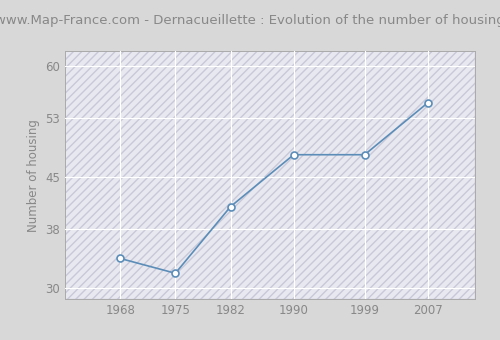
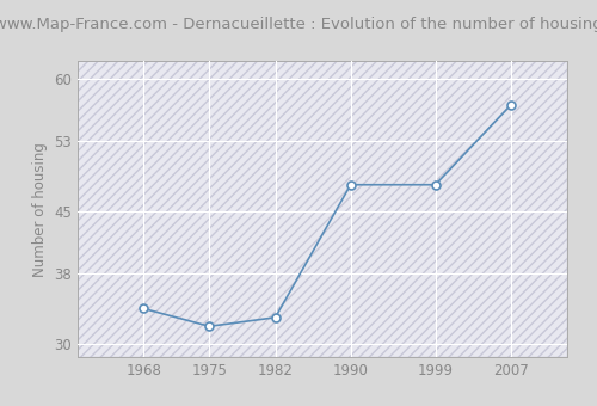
1982: 41 -> 33
2007: 55 -> 57
